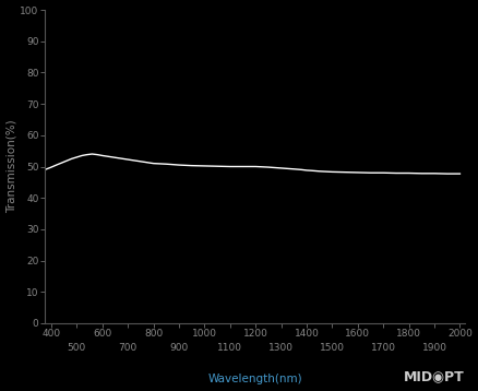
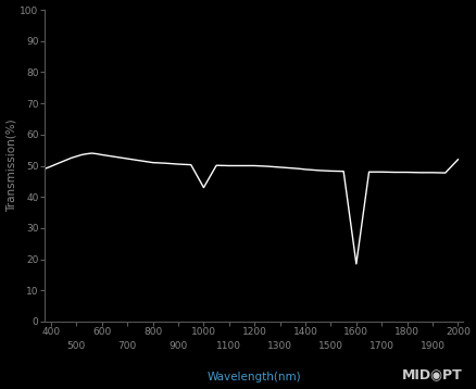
1000: 50.2 -> 43.0
1600: 48.1 -> 18.5
2000: 47.7 -> 52.0
